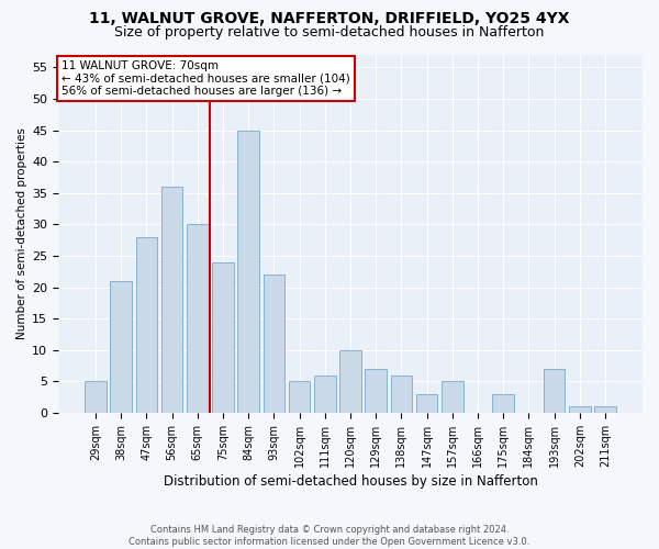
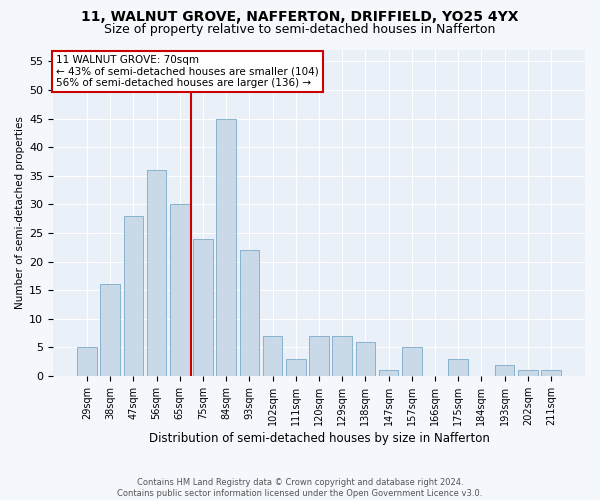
38sqm: 21 -> 16
102sqm: 5 -> 7
111sqm: 6 -> 3
120sqm: 10 -> 7
147sqm: 3 -> 1
193sqm: 7 -> 2
